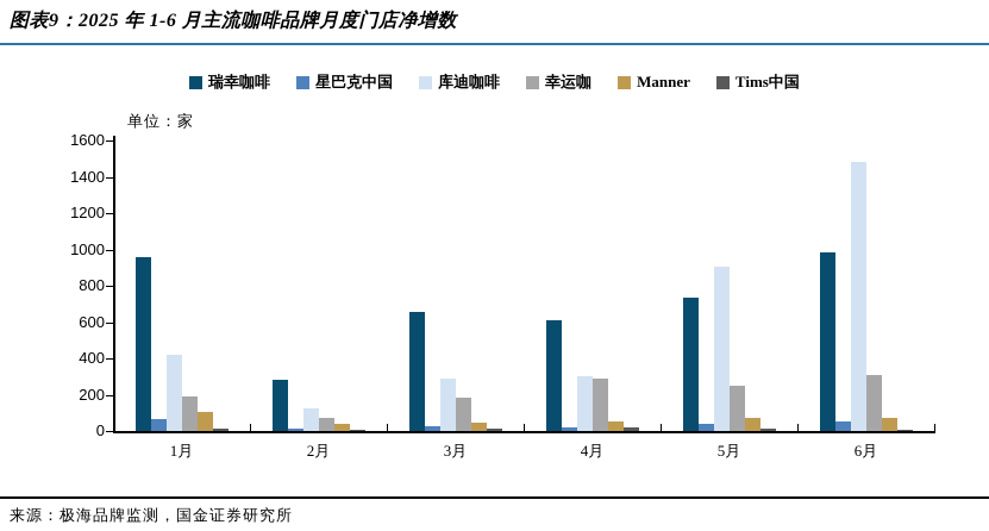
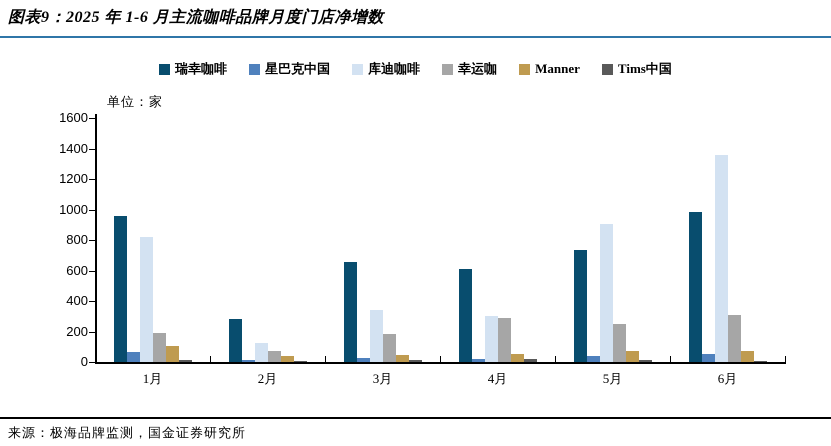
库迪咖啡/1月: 420 -> 820
库迪咖啡/3月: 290 -> 340
库迪咖啡/6月: 1480 -> 1360
